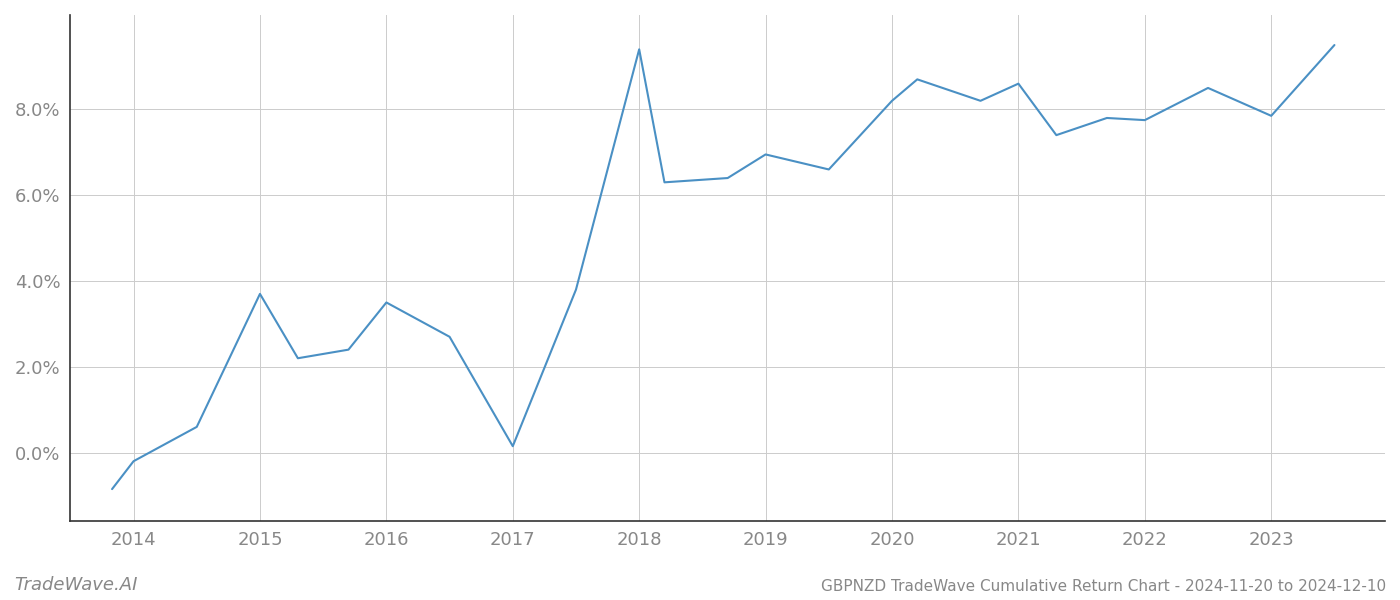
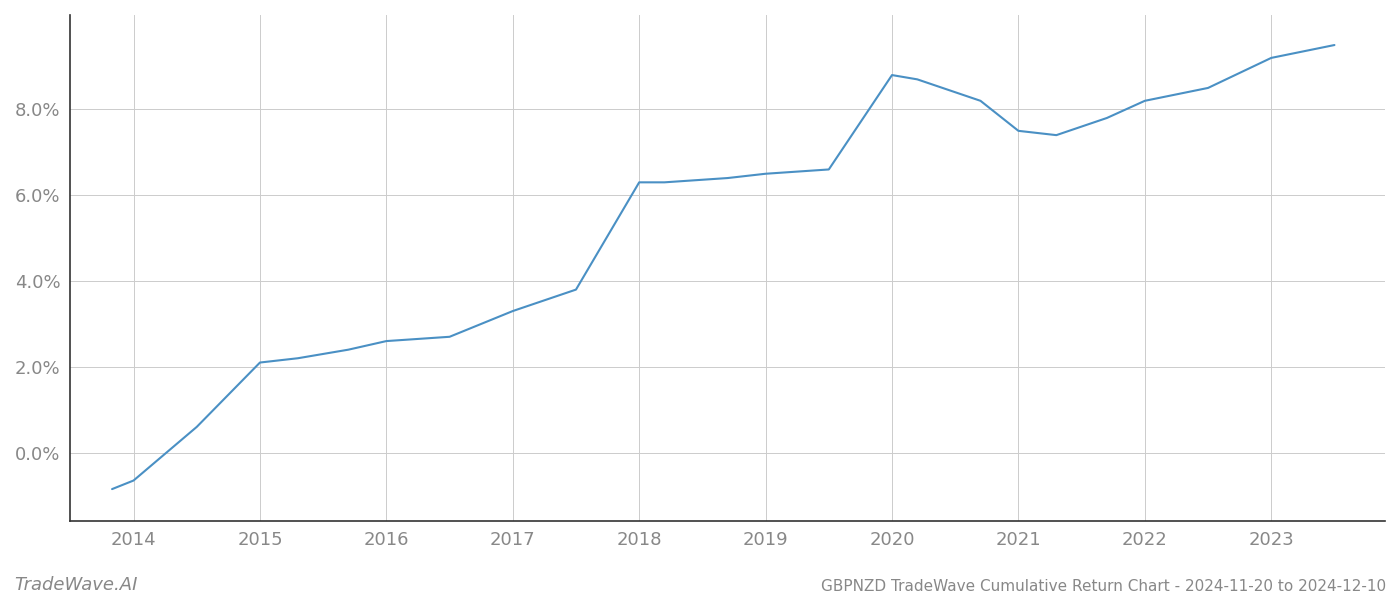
2014: -0.20% -> -0.65%
2015: 3.70% -> 2.10%
2016: 3.50% -> 2.60%
2017: 0.15% -> 3.30%
2018: 9.40% -> 6.30%
2019: 6.95% -> 6.50%
2020: 8.20% -> 8.80%
2021: 8.60% -> 7.50%
2022: 7.75% -> 8.20%
2023: 7.85% -> 9.20%
